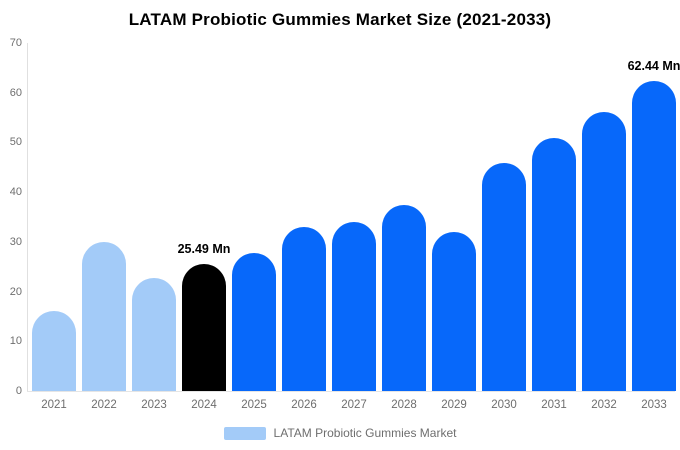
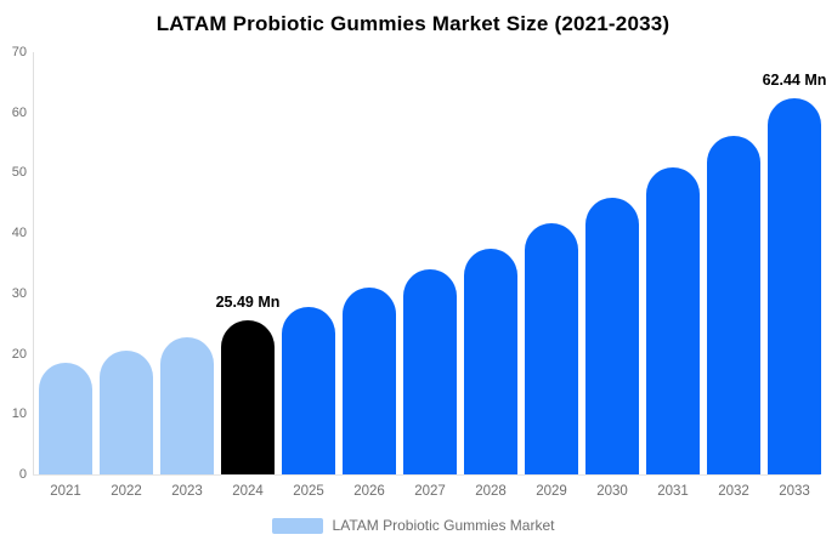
2021: 16 -> 18
2022: 30 -> 21
2026: 33 -> 31
2029: 32 -> 42
